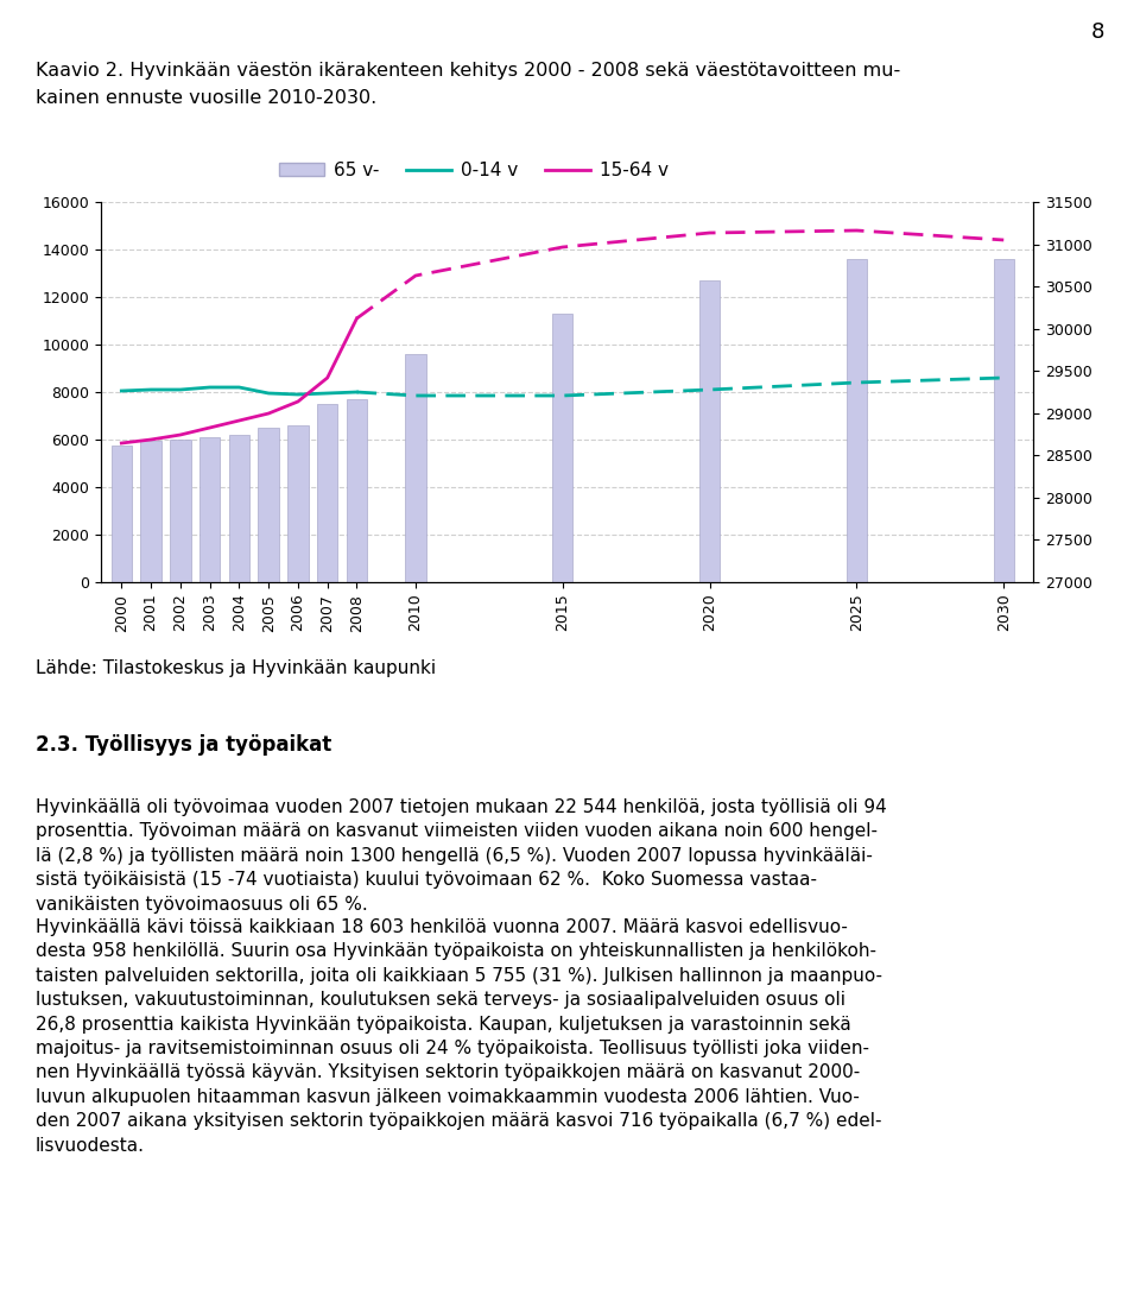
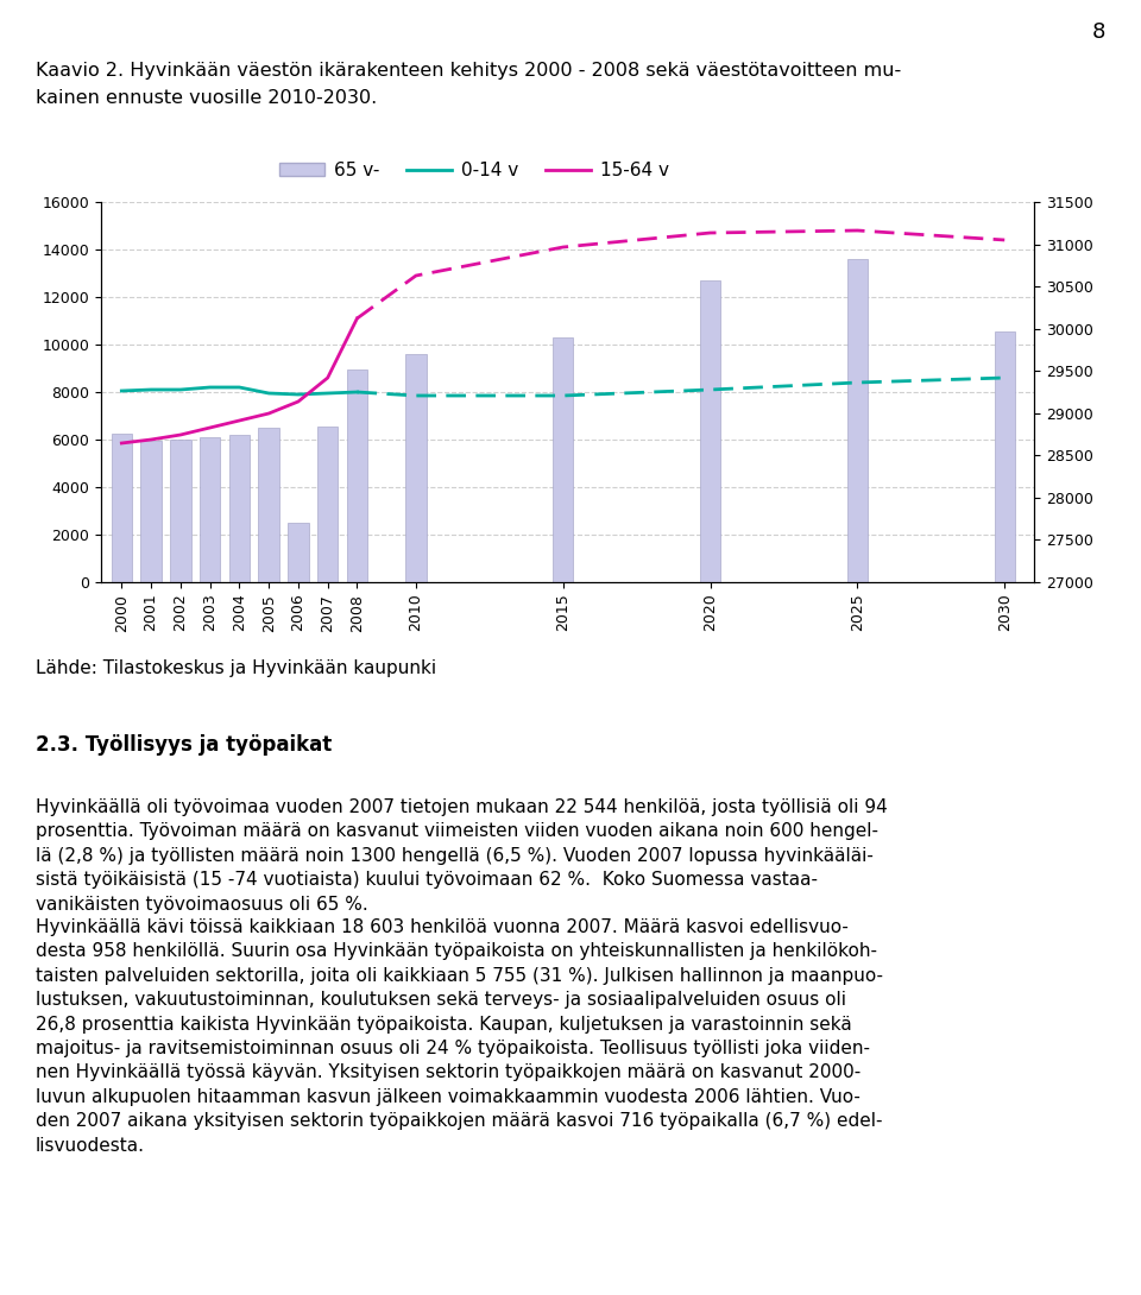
65 v-/2000: 5750 -> 6250
65 v-/2006: 6600 -> 2500
65 v-/2007: 7500 -> 6550
65 v-/2008: 7700 -> 8950
65 v-/2015: 11300 -> 10300
65 v-/2030: 13600 -> 10550
